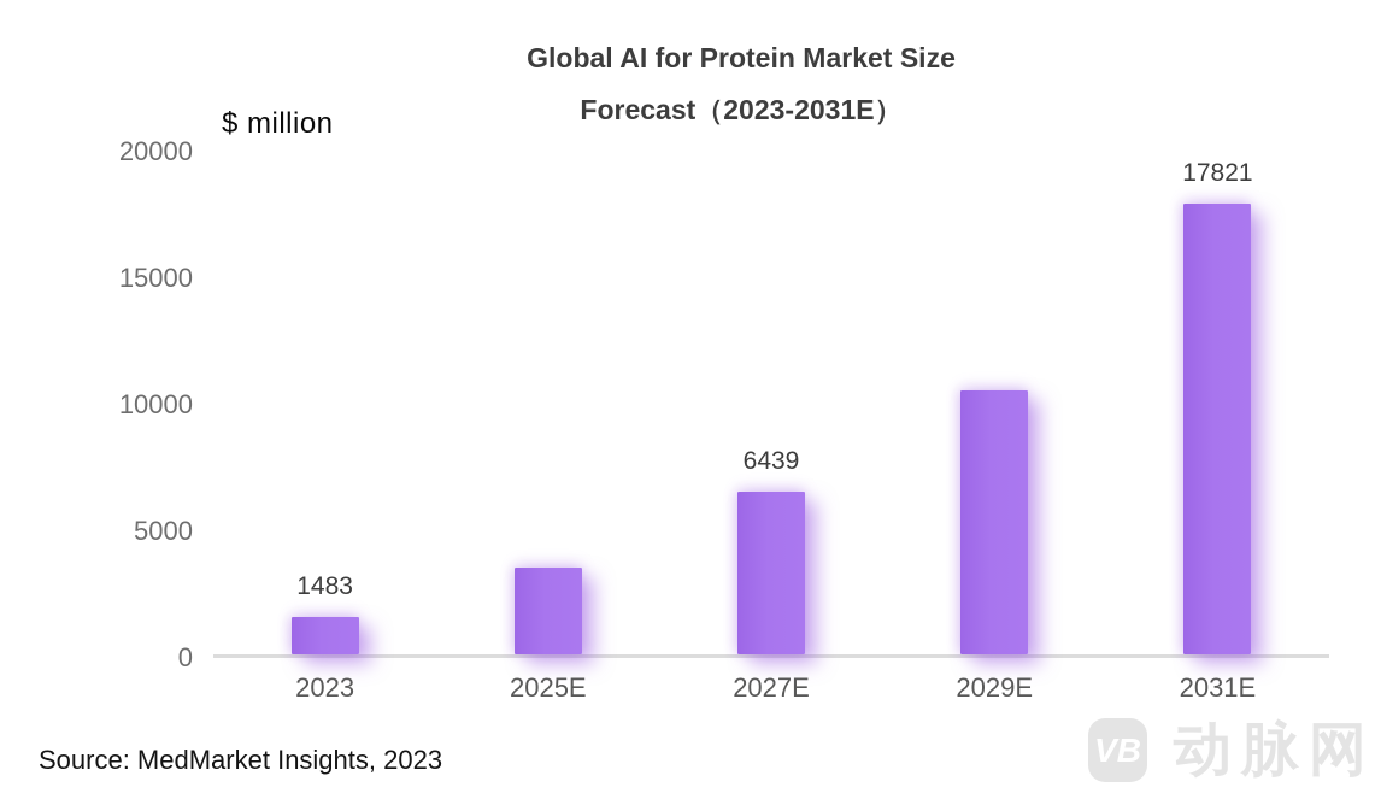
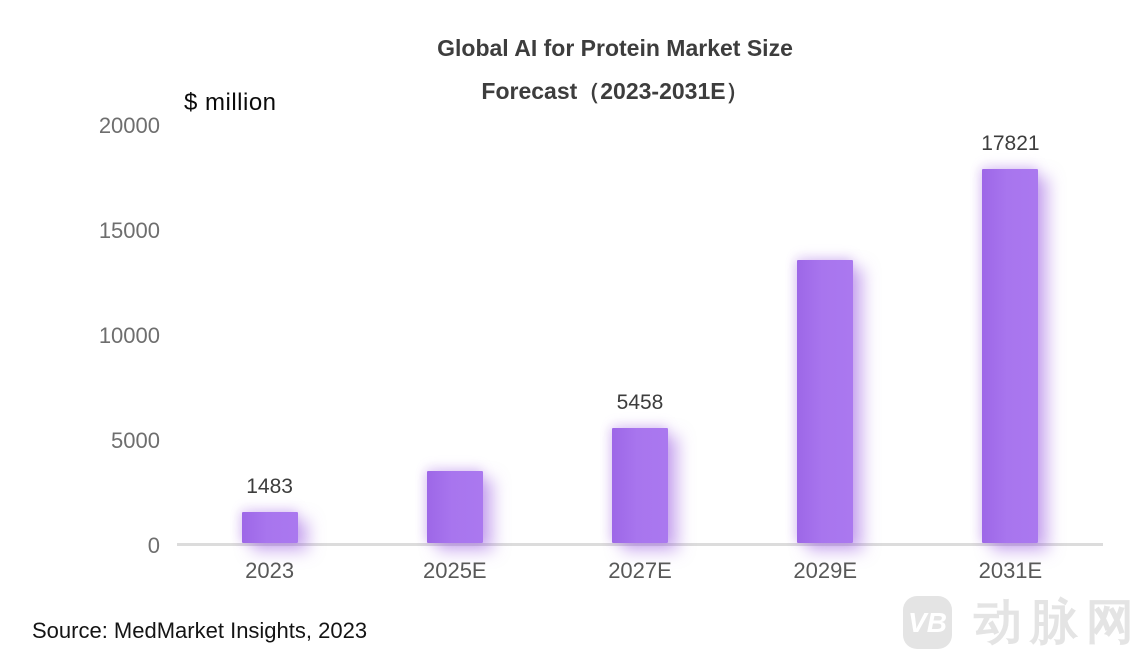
2027E: 6439 -> 5458
2029E: 10400 -> 13500
